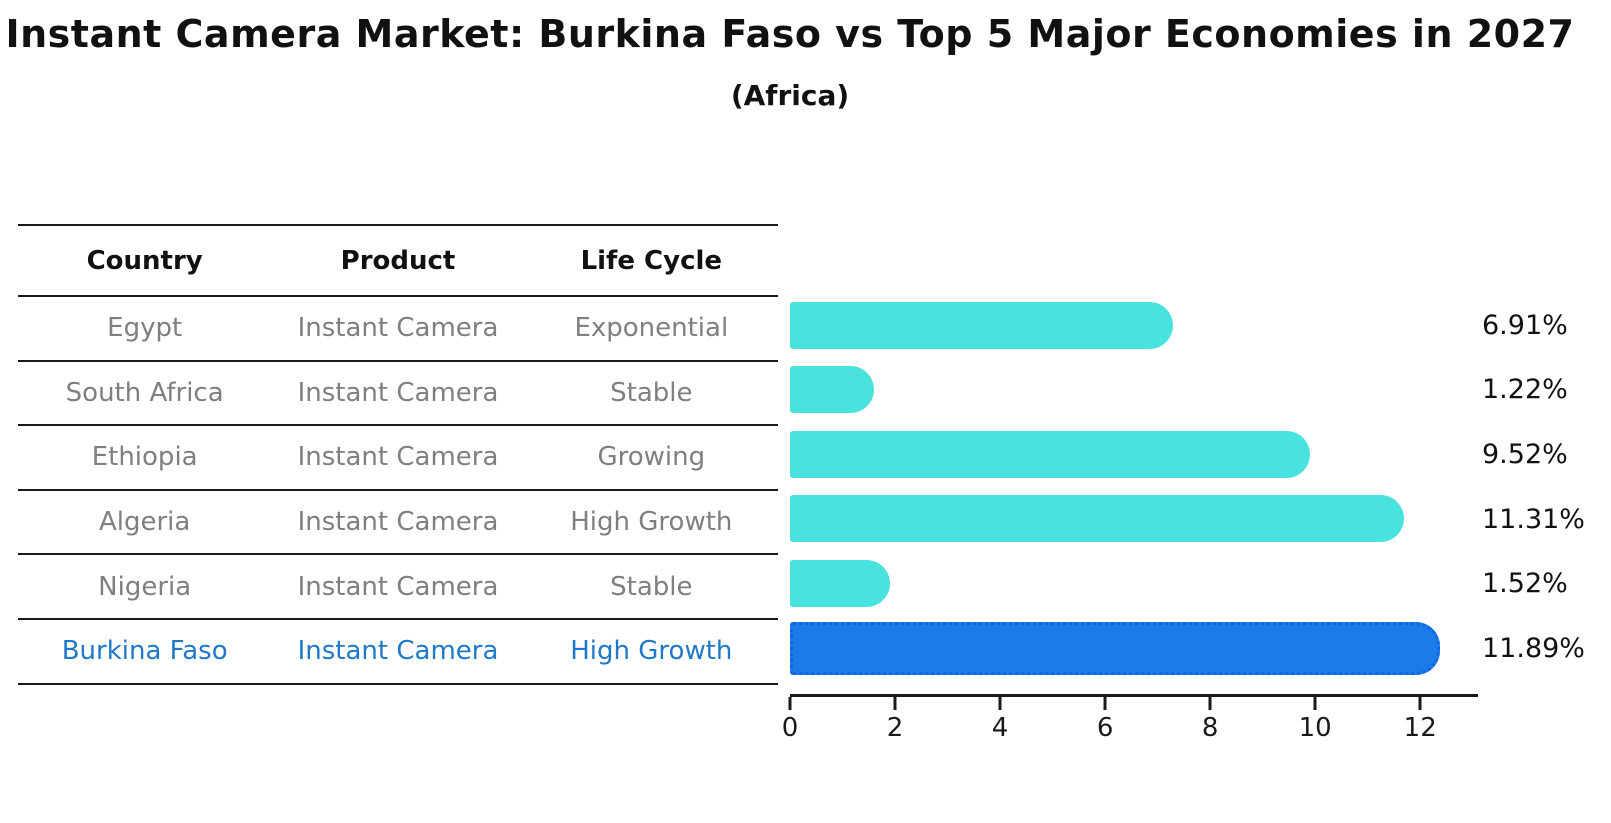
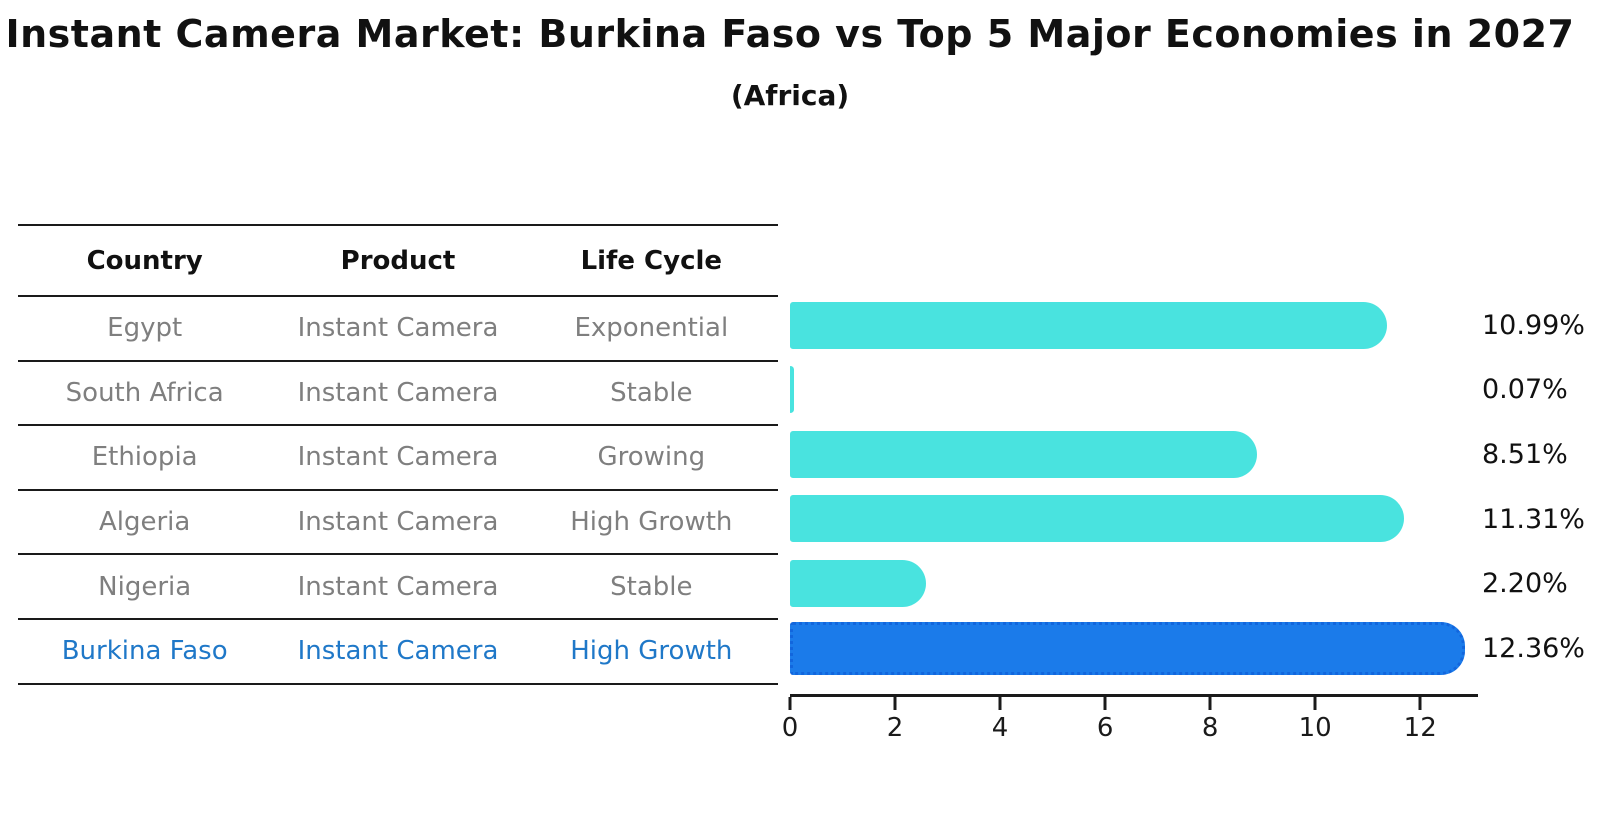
Egypt: 6.91% -> 10.99%
South Africa: 1.22% -> 0.07%
Ethiopia: 9.52% -> 8.51%
Nigeria: 1.52% -> 2.20%
Burkina Faso: 11.89% -> 12.36%
